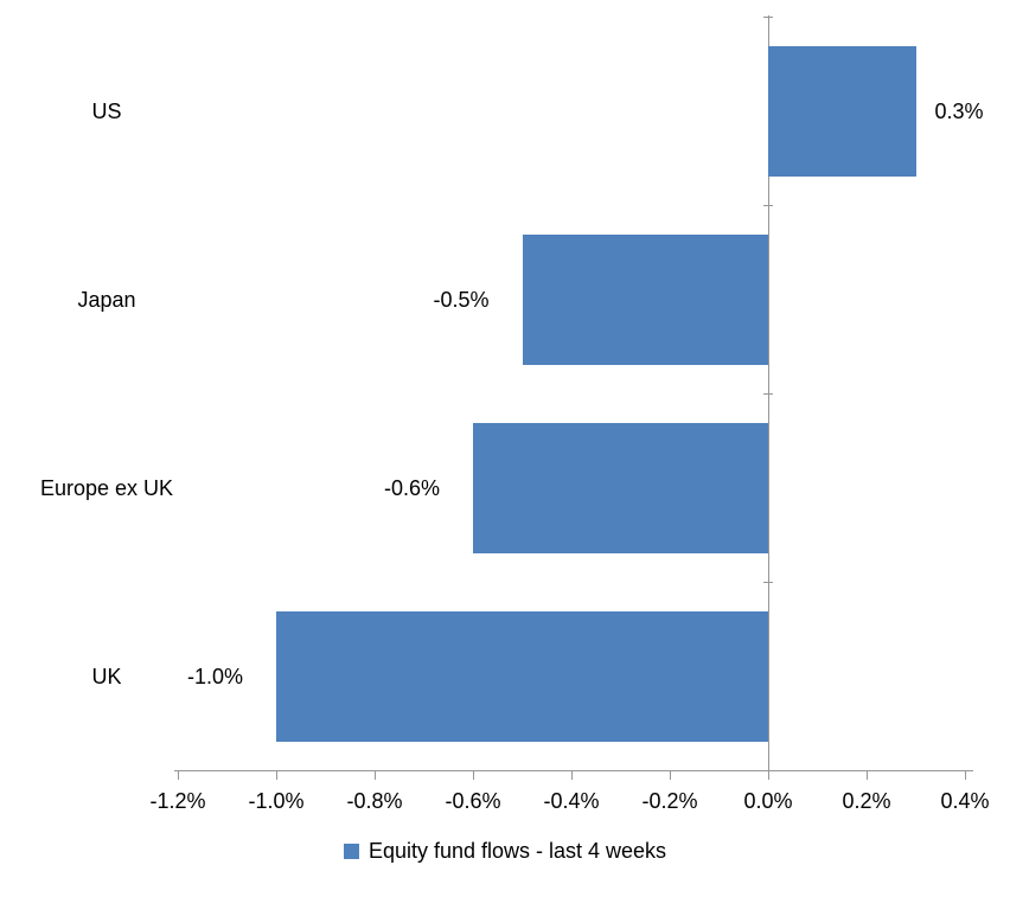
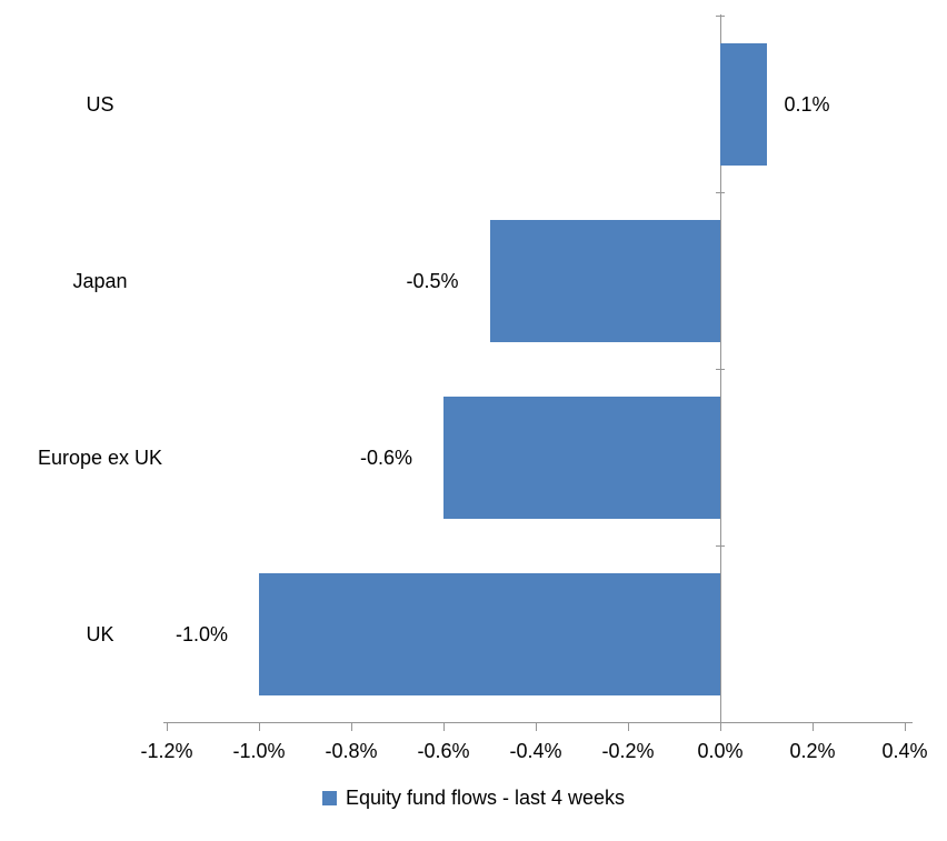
US: 0.3% -> 0.1%
